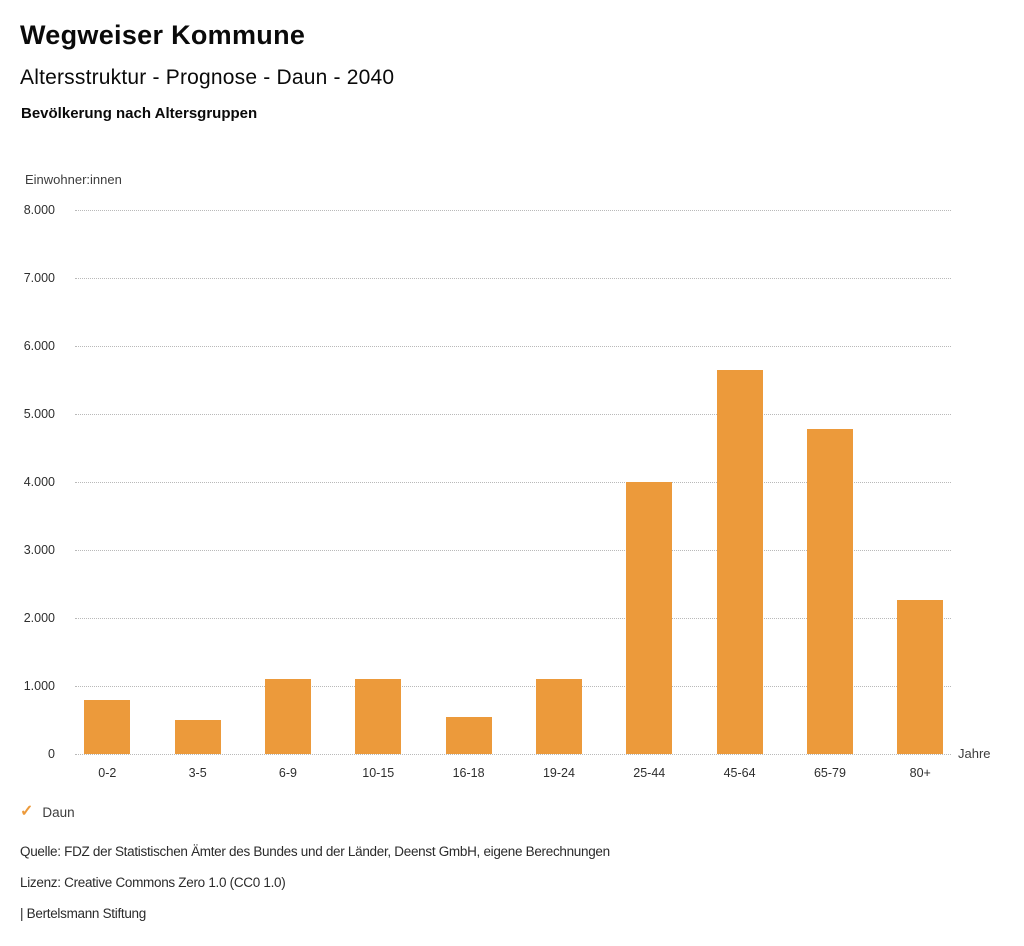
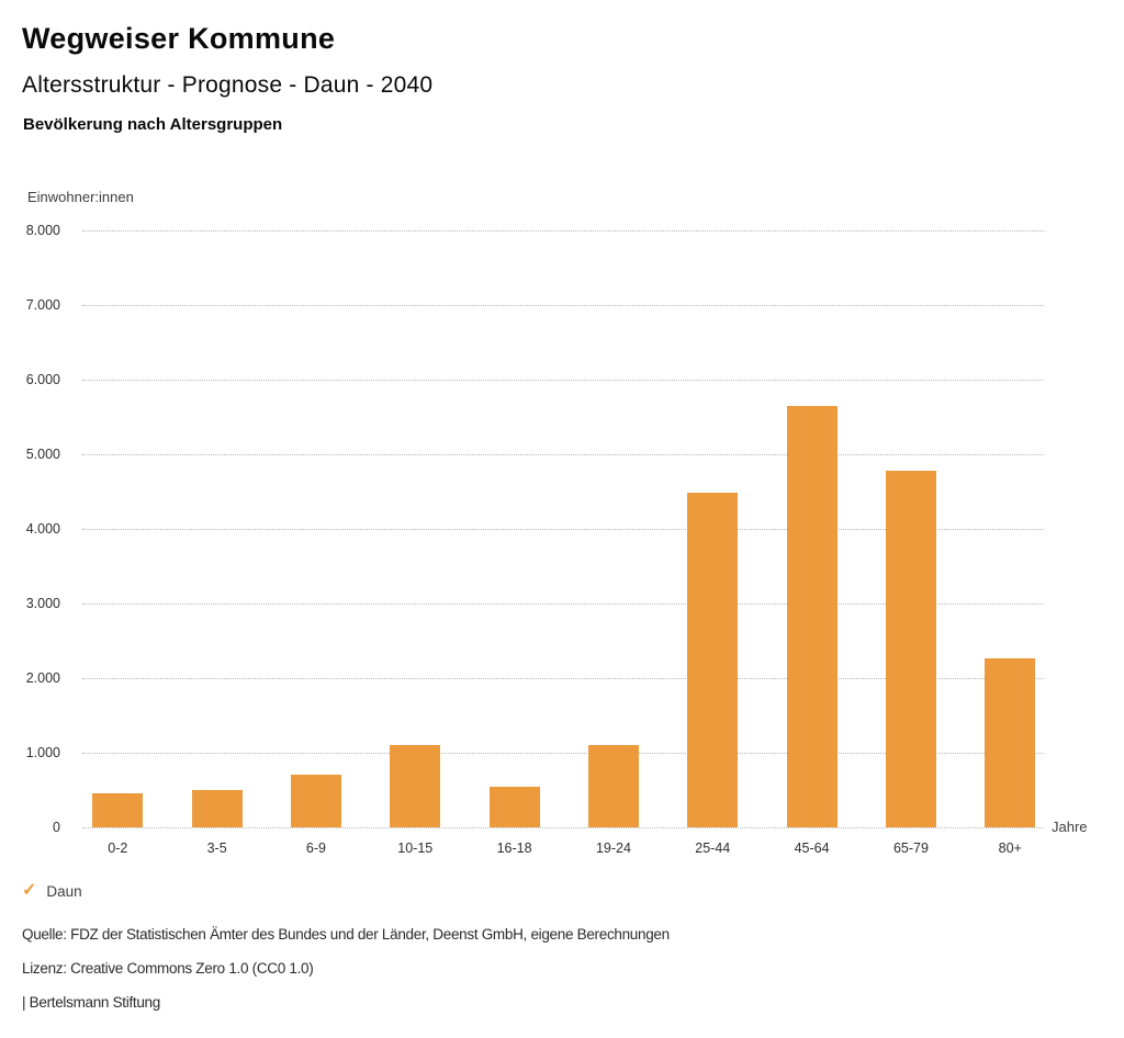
0-2: 800 -> 500
6-9: 1100 -> 700
25-44: 4000 -> 4500
